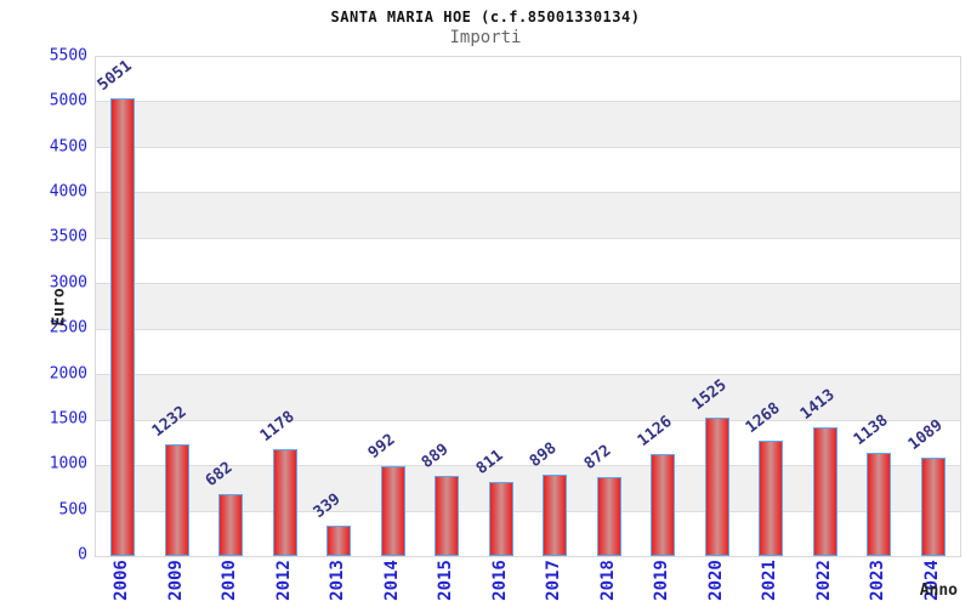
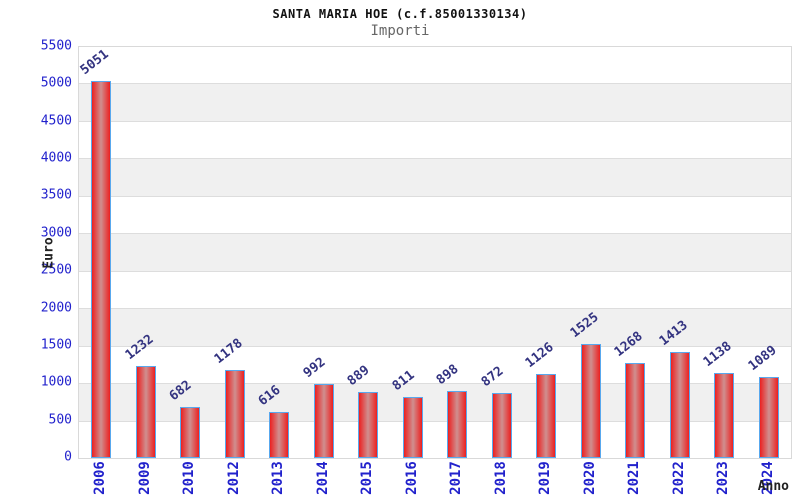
2013: 339 -> 616
